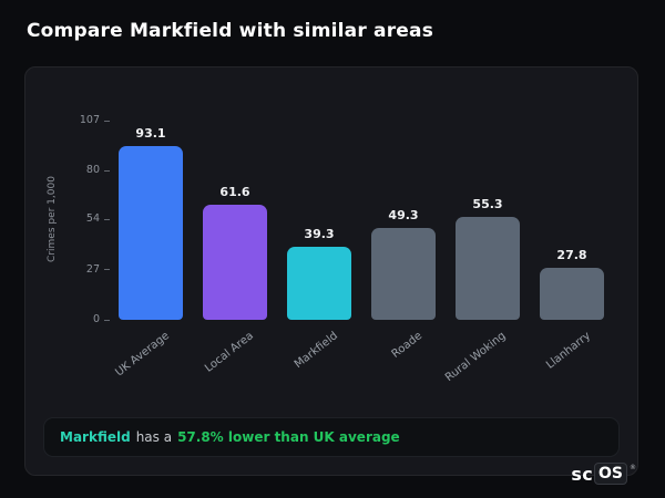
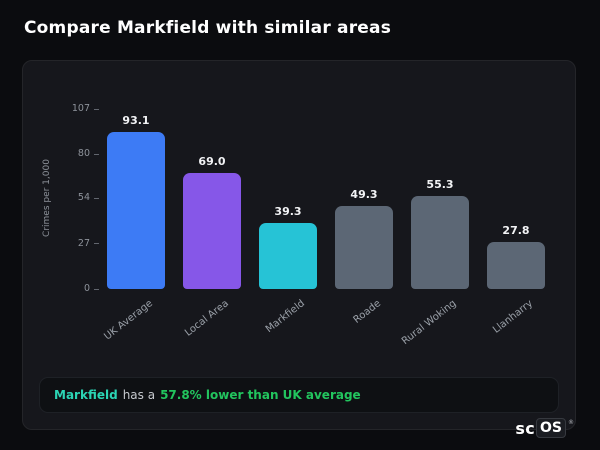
Local Area: 61.6 -> 69.0
